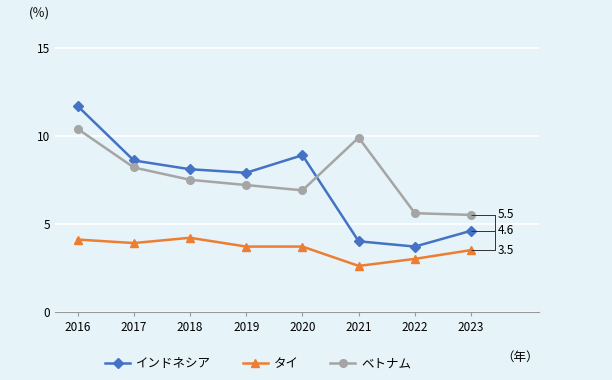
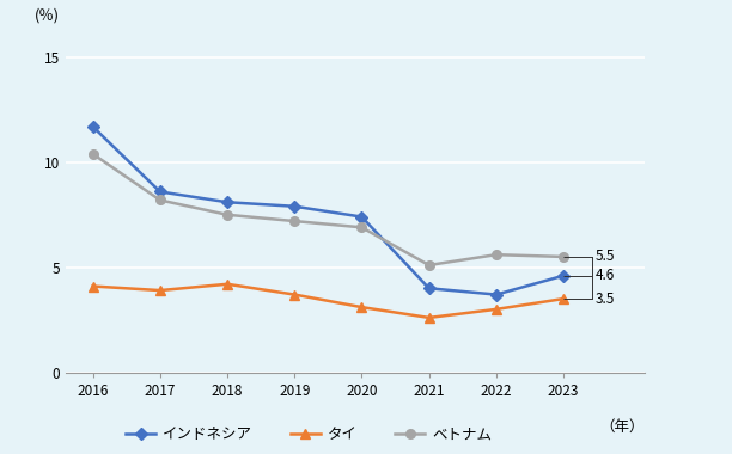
インドネシア/2020: 8.9 -> 7.4
タイ/2020: 3.7 -> 3.1
ベトナム/2021: 9.9 -> 5.1
